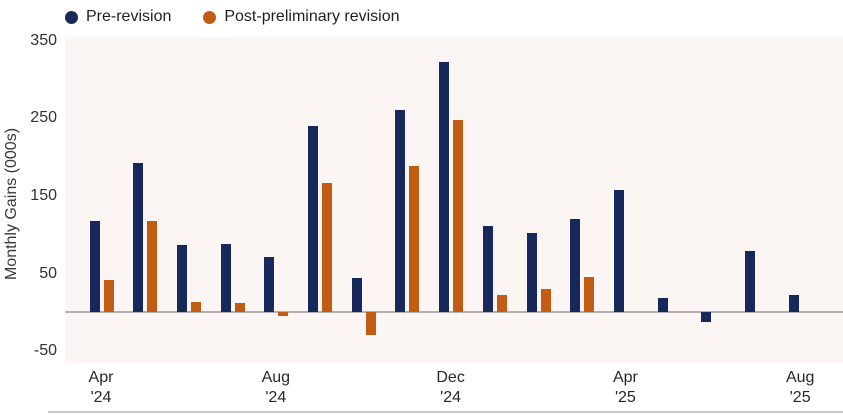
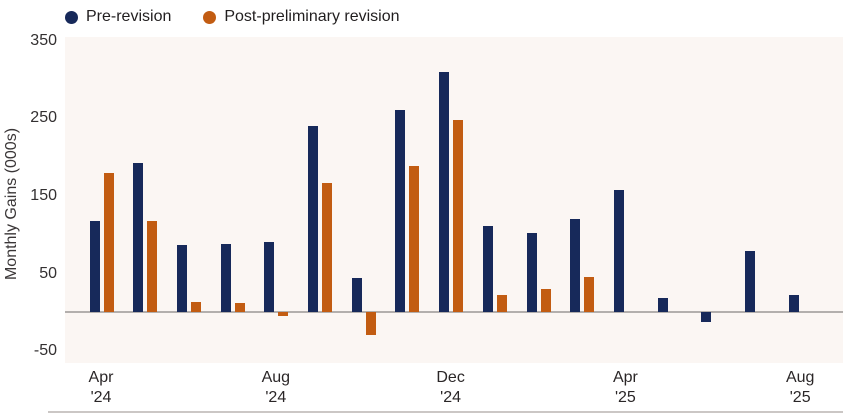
Post-preliminary revision/Apr '24: 40 -> 180
Pre-revision/Aug '24: 70 -> 90
Pre-revision/Dec '24: 320 -> 310
